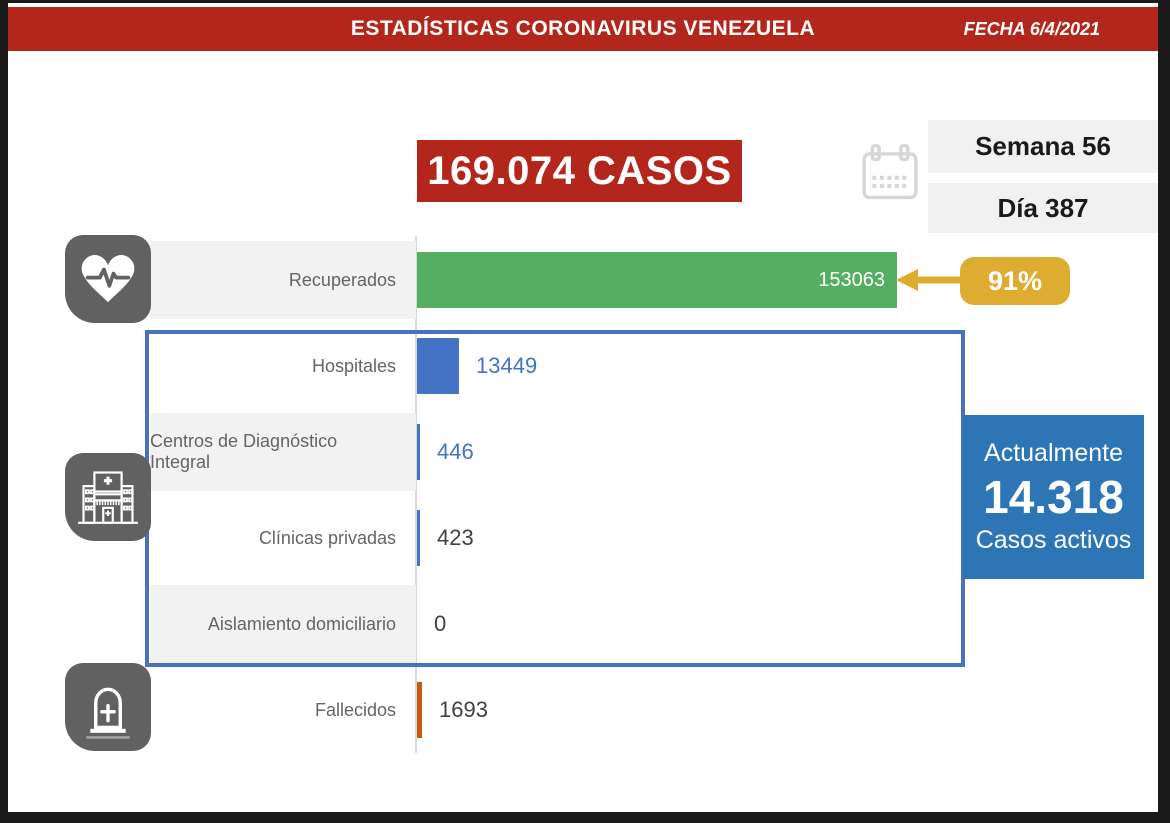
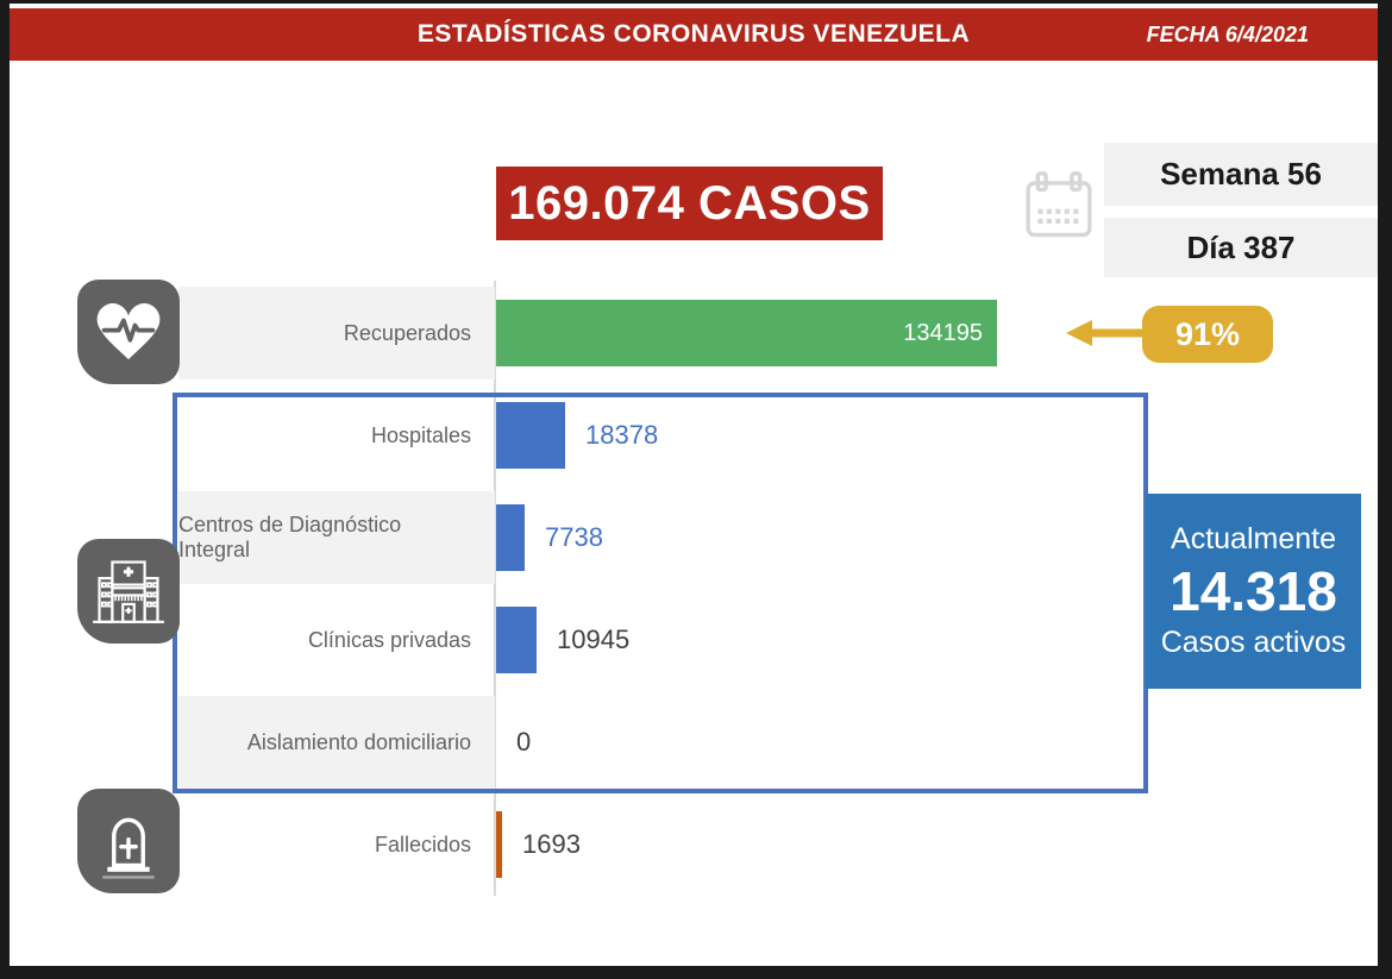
Recuperados: 153063 -> 134195
Hospitales: 13449 -> 18378
Centros de Diagnóstico Integral: 446 -> 7738
Clínicas privadas: 423 -> 10945
